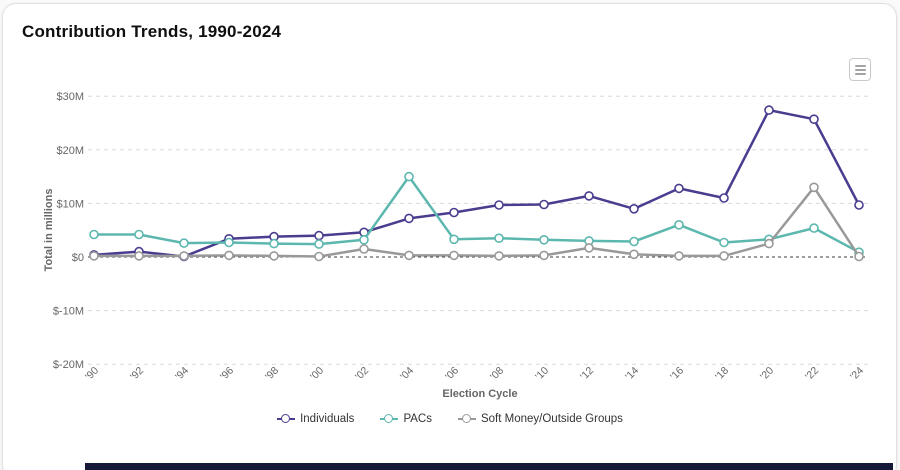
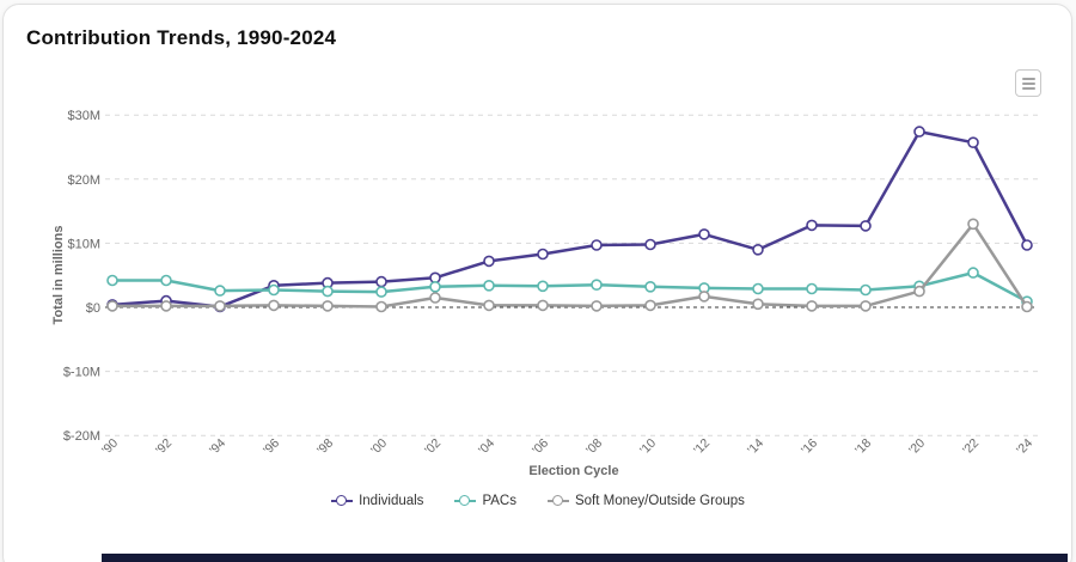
PACs/'04: $15M -> $3M
PACs/'16: $6M -> $3M
Individuals/'18: $11M -> $13M
